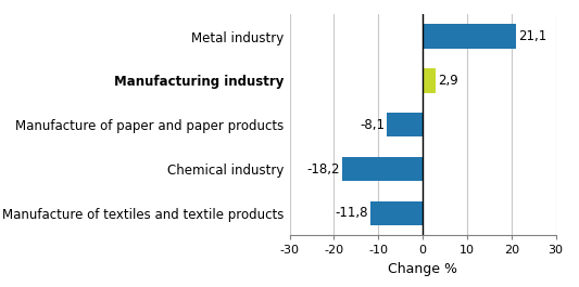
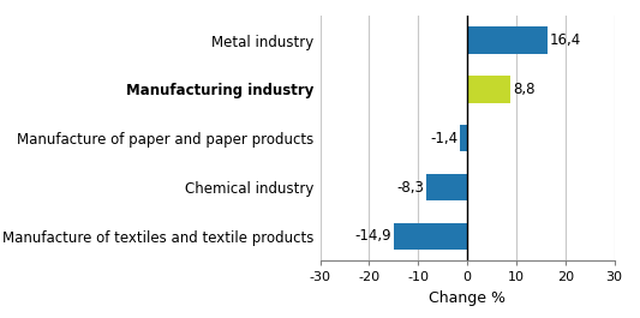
Metal industry: 21,1 -> 16,4
Manufacturing industry: 2,9 -> 8,8
Manufacture of paper and paper products: -8,1 -> -1,4
Chemical industry: -18,2 -> -8,3
Manufacture of textiles and textile products: -11,8 -> -14,9
